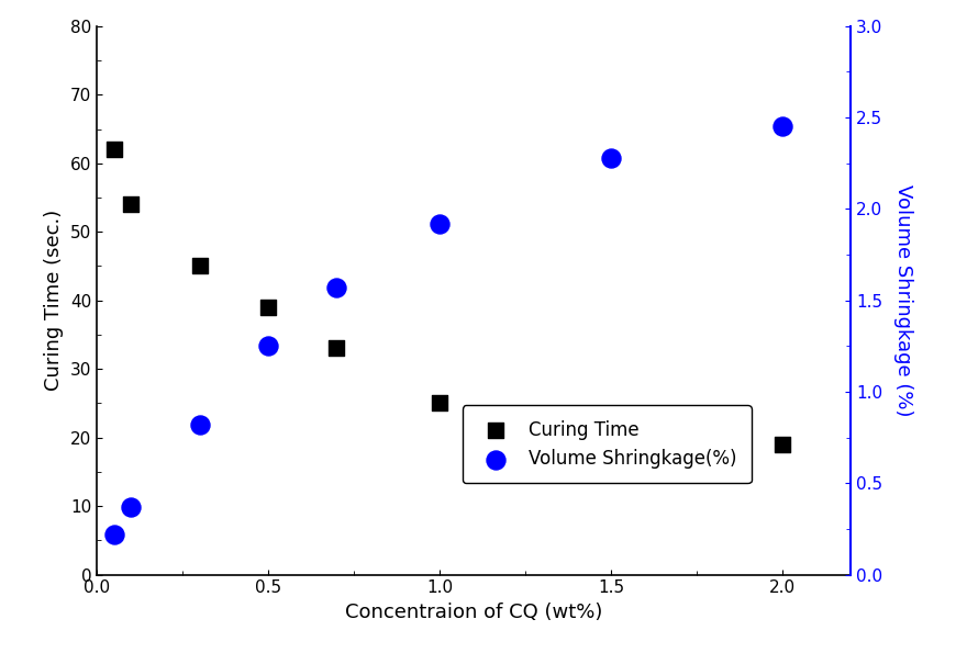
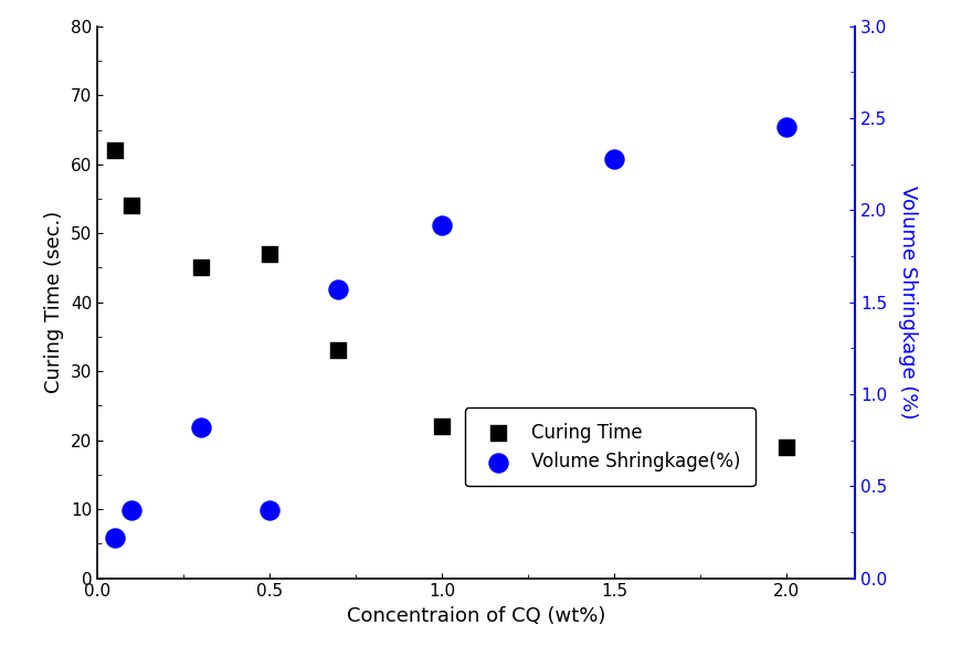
Curing Time/0.5: 39 -> 47
Volume Shringkage(%)/0.5: 1.25 -> 0.37
Curing Time/1.0: 25 -> 22
